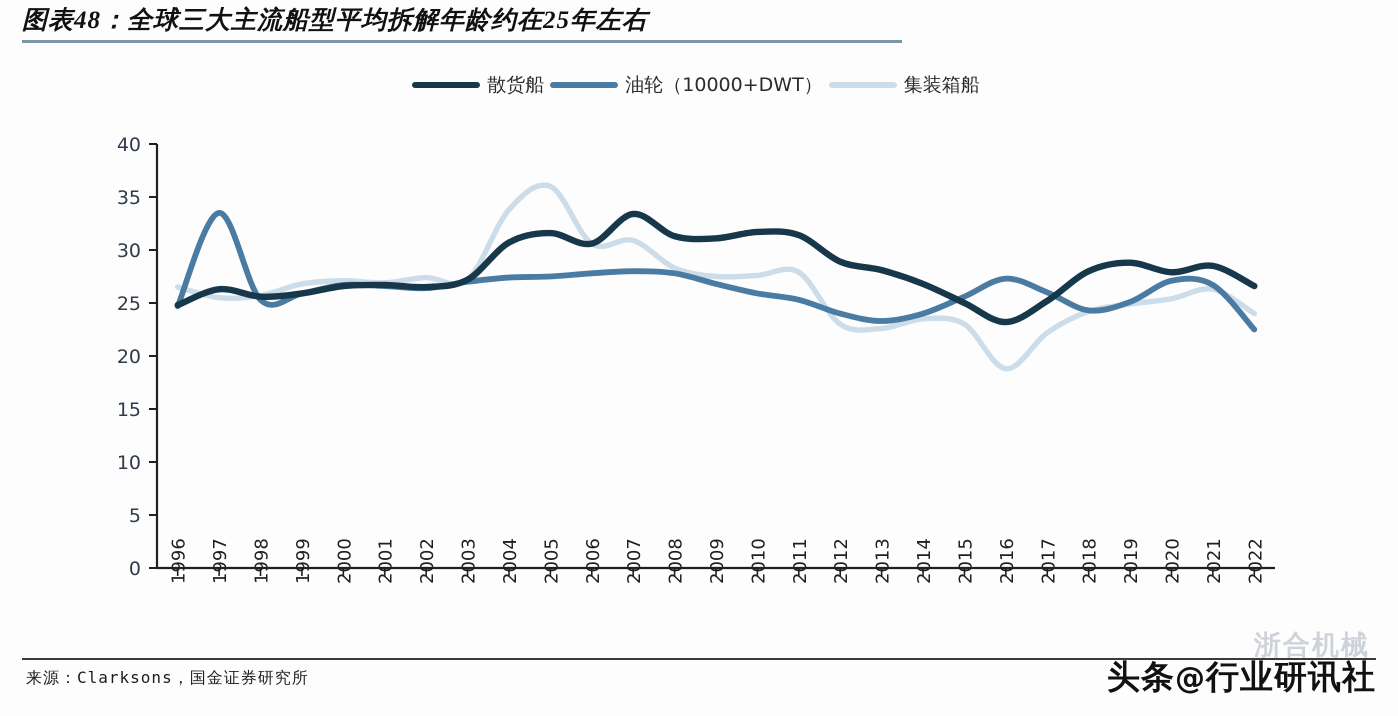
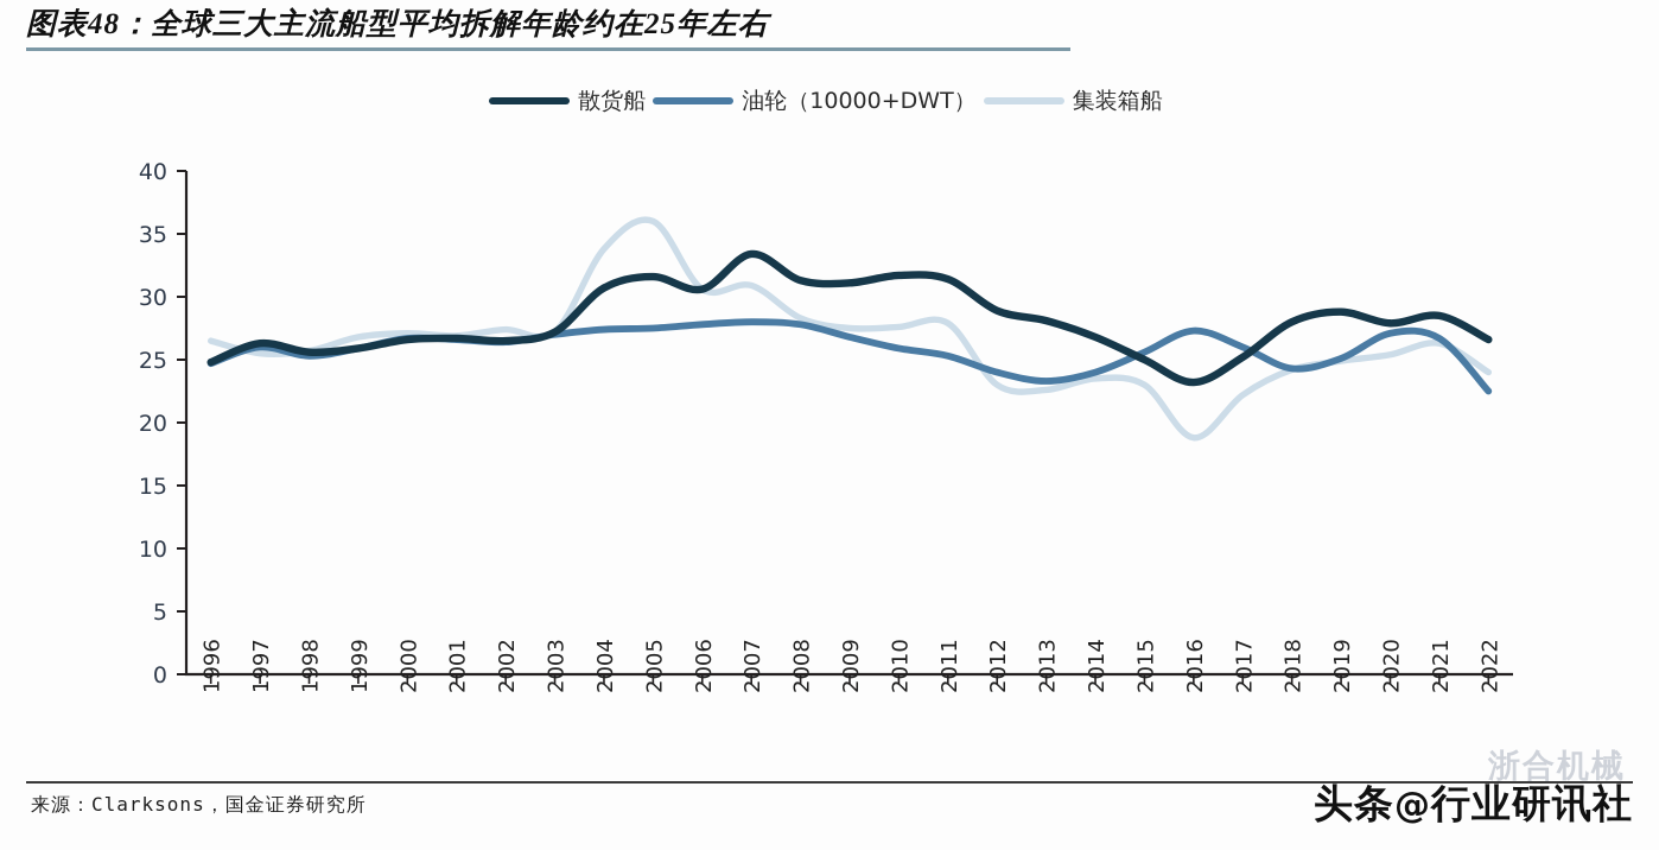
油轮（10000+DWT）/1997: 33.5 -> 26.0
